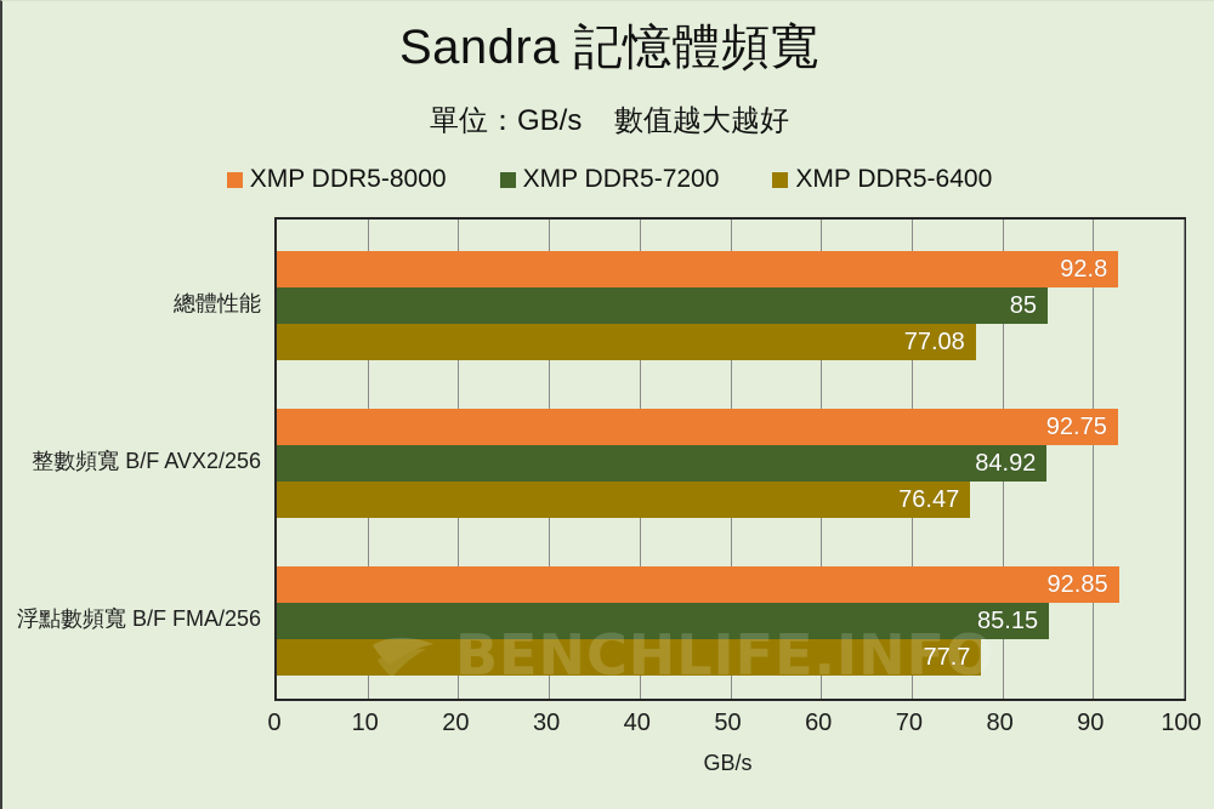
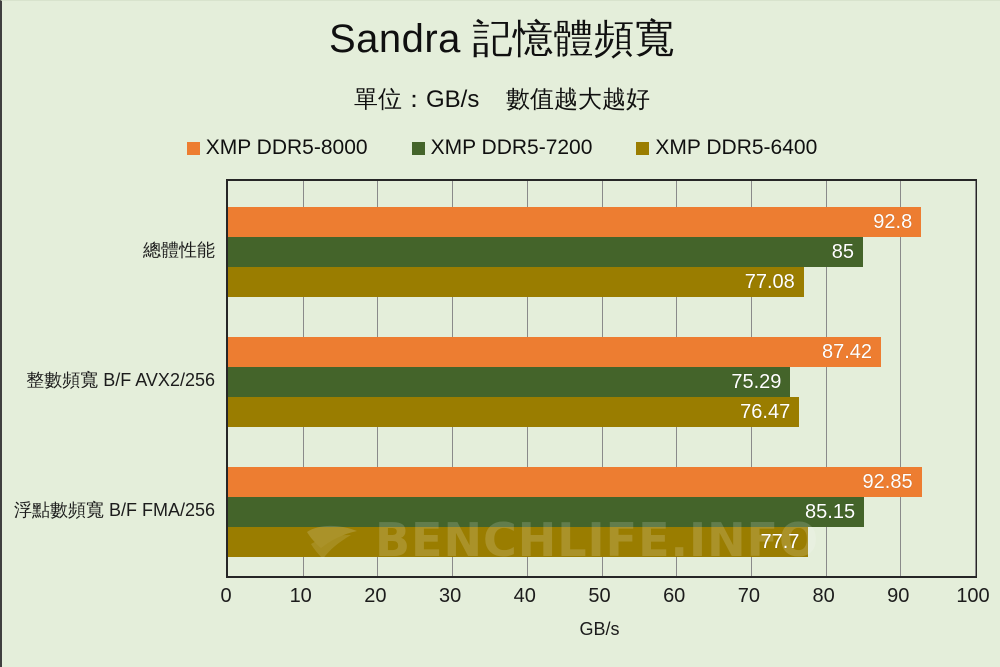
XMP DDR5-8000/整數頻寬 B/F AVX2/256: 92.75 -> 87.42
XMP DDR5-7200/整數頻寬 B/F AVX2/256: 84.92 -> 75.29
